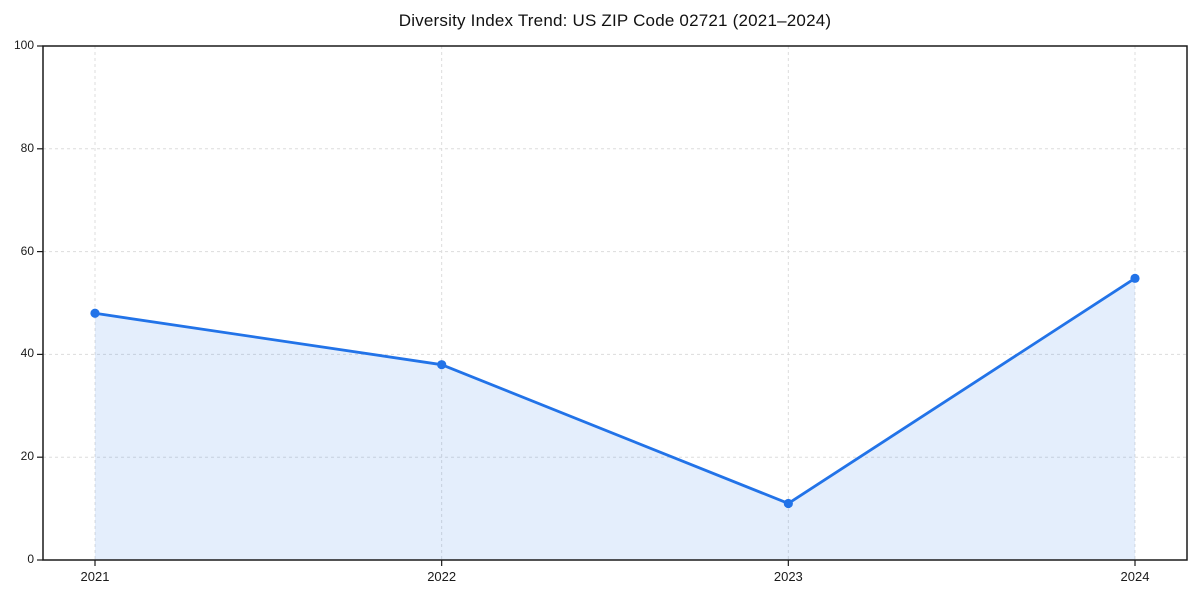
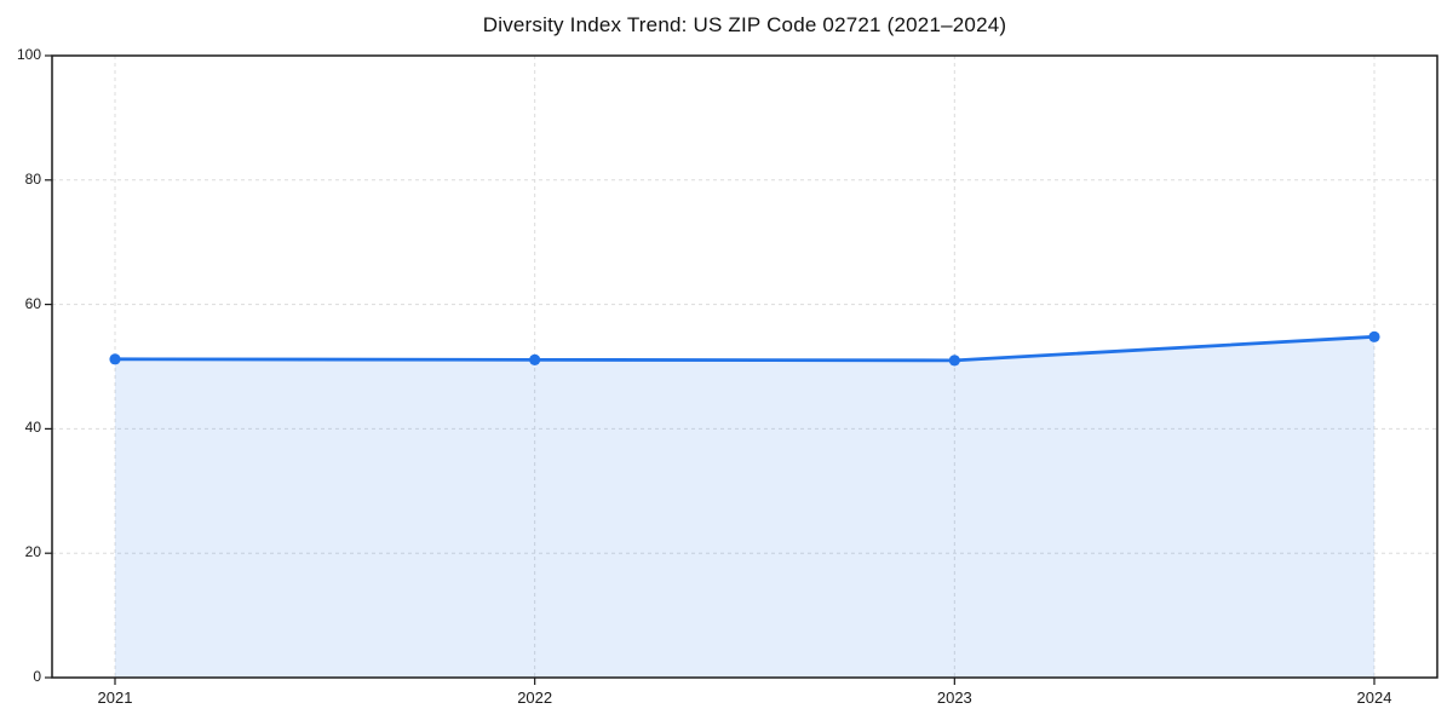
2021: 48 -> 51
2022: 38 -> 51
2023: 11 -> 51
